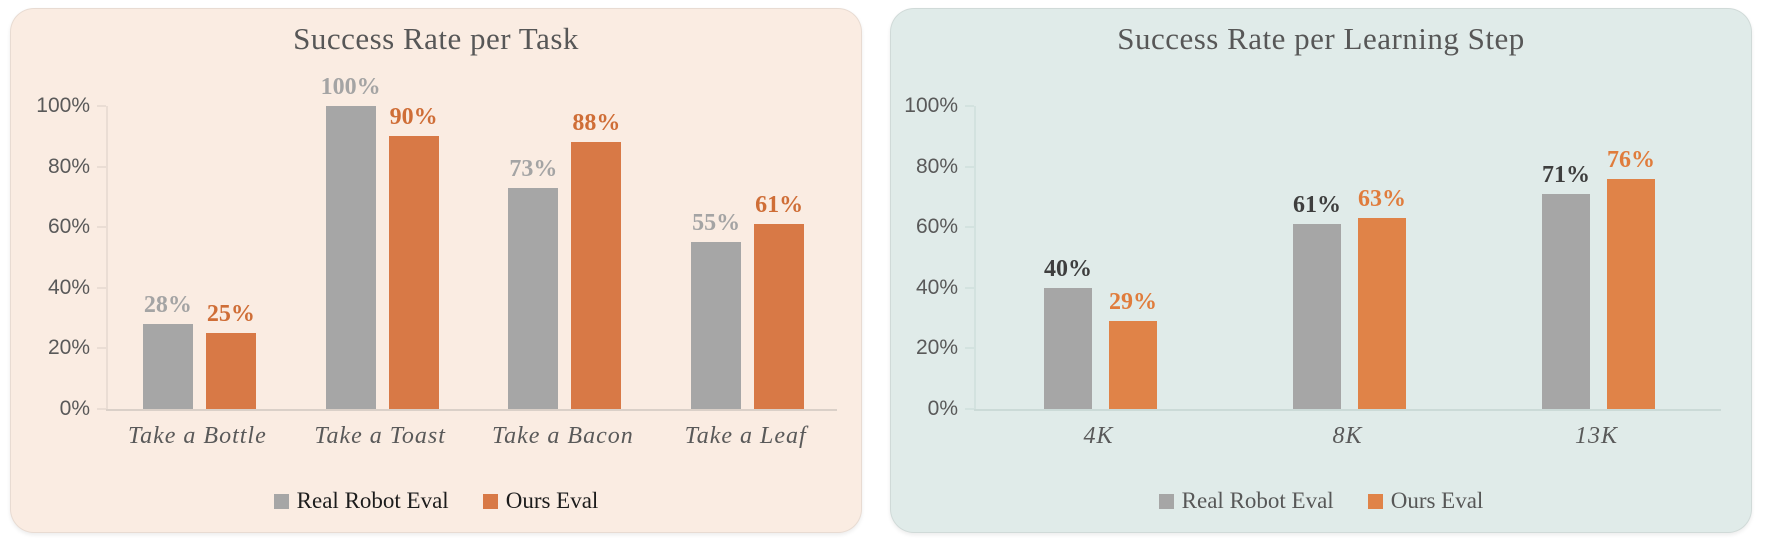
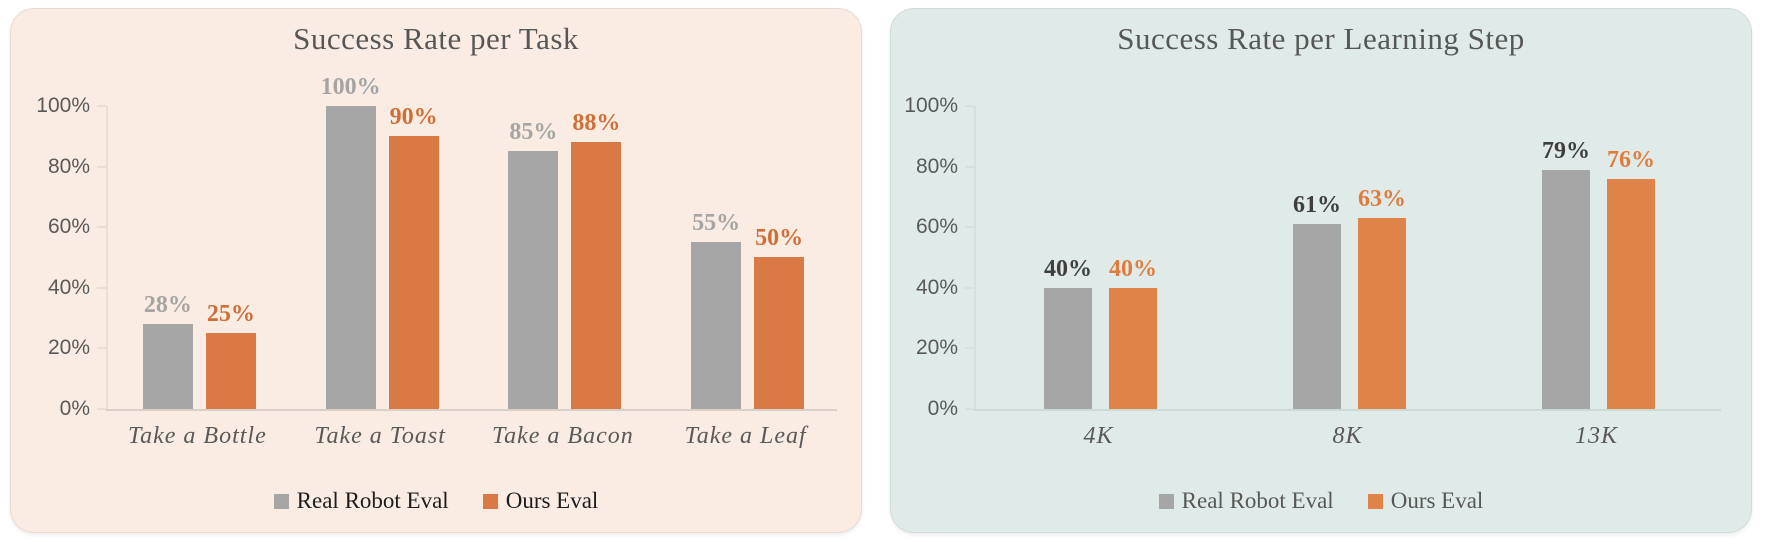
Success Rate per Task/Real Robot Eval/Take a Bacon: 73% -> 85%
Success Rate per Task/Ours Eval/Take a Leaf: 61% -> 50%
Success Rate per Learning Step/Ours Eval/4K: 29% -> 40%
Success Rate per Learning Step/Real Robot Eval/13K: 71% -> 79%
